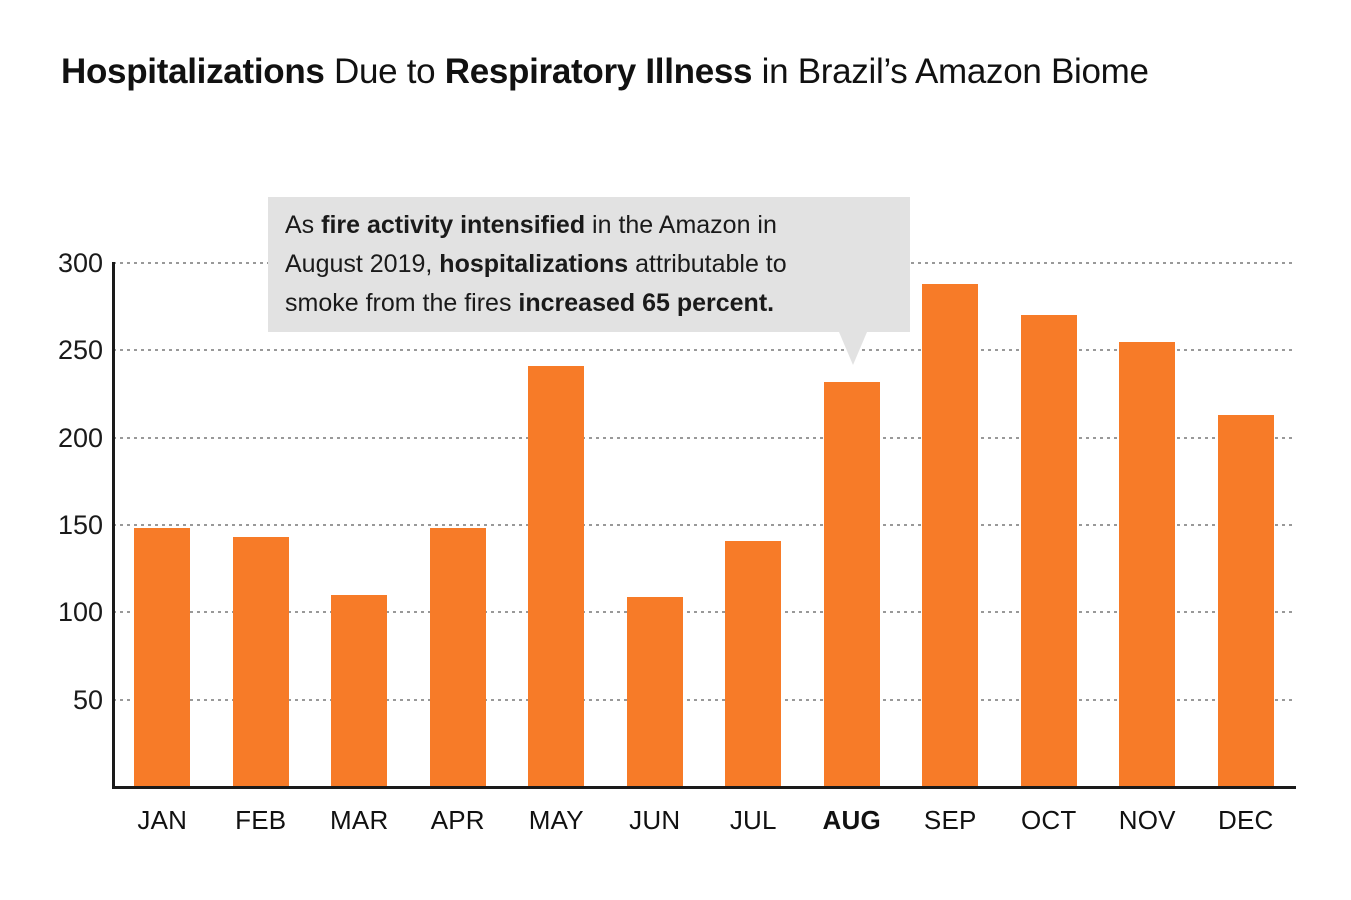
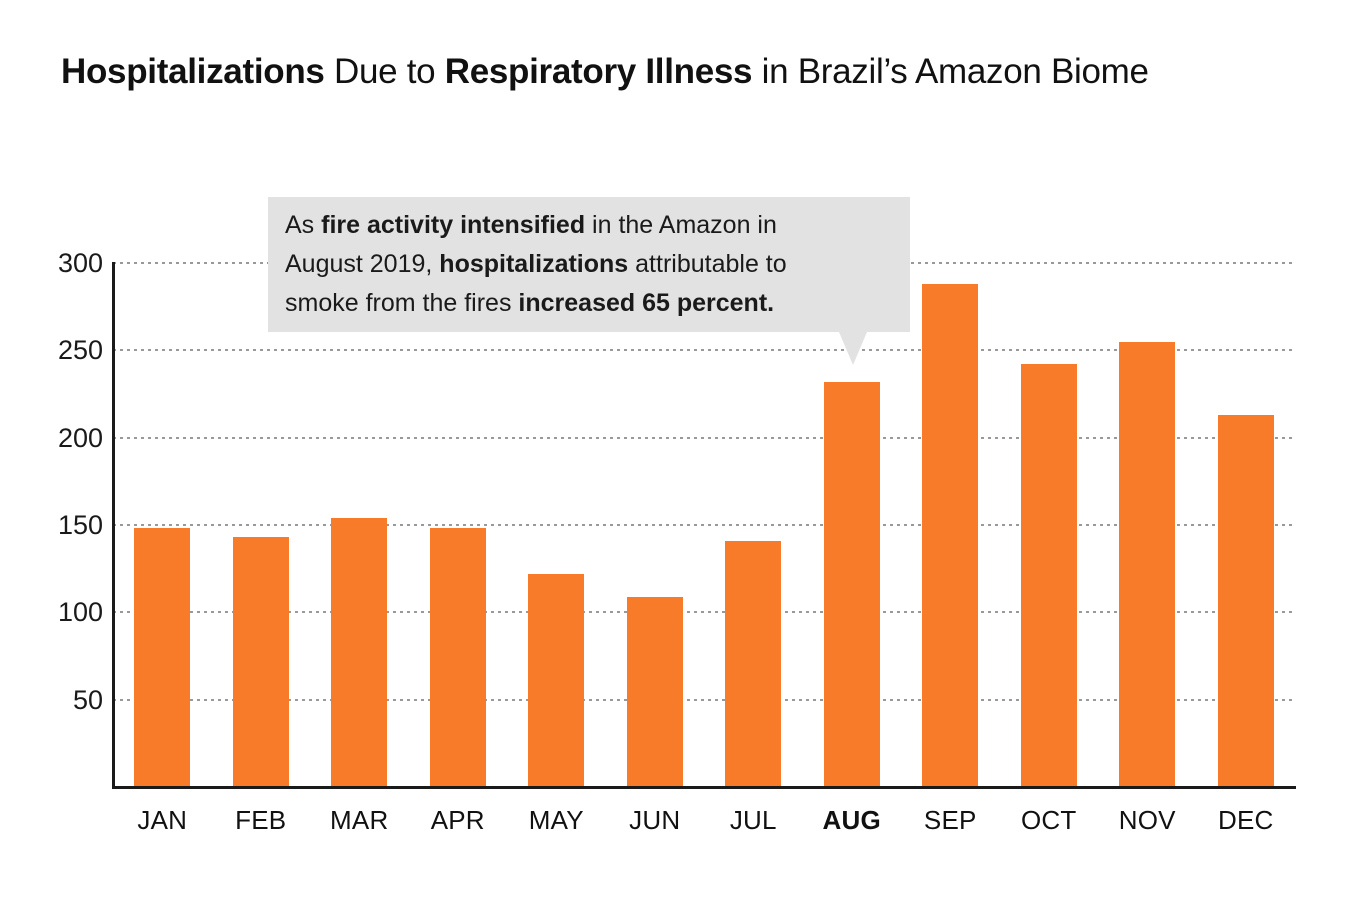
MAR: 110 -> 154
MAY: 241 -> 122
OCT: 270 -> 242
